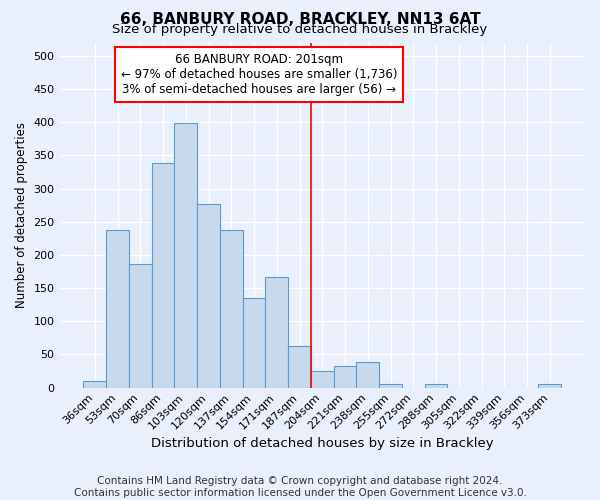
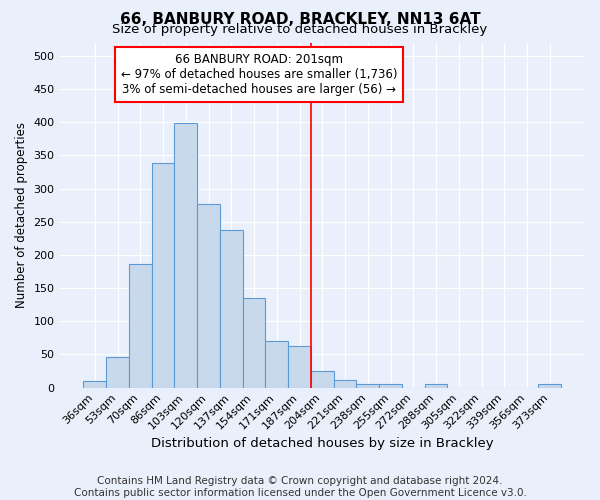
53sqm: 238 -> 46
171sqm: 166 -> 70
221sqm: 32 -> 12
238sqm: 38 -> 6
